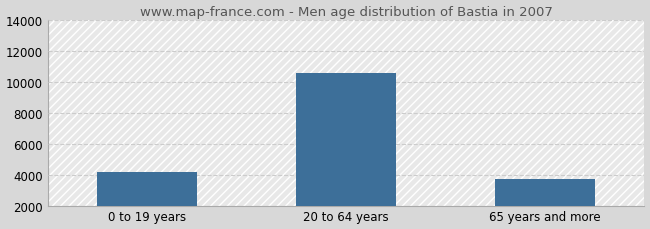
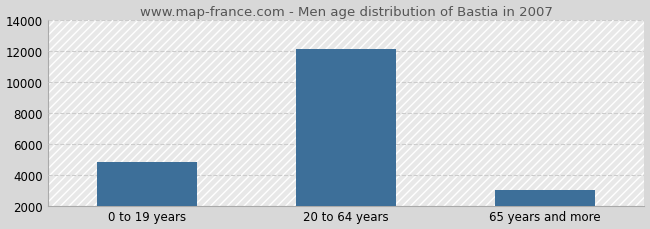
0 to 19 years: 4200 -> 4800
20 to 64 years: 10600 -> 12100
65 years and more: 3700 -> 3000
